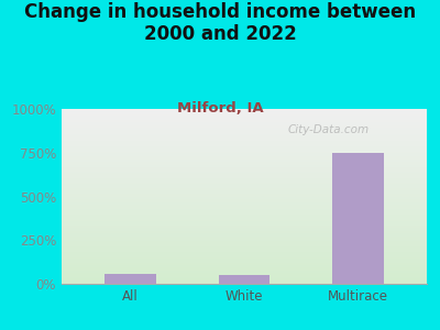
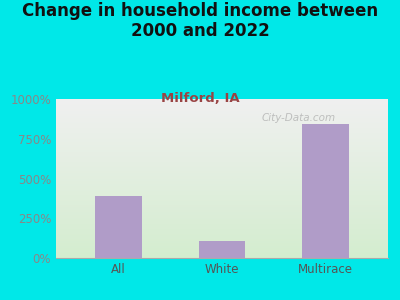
All: 60% -> 390%
White: 50% -> 110%
Multirace: 750% -> 840%
